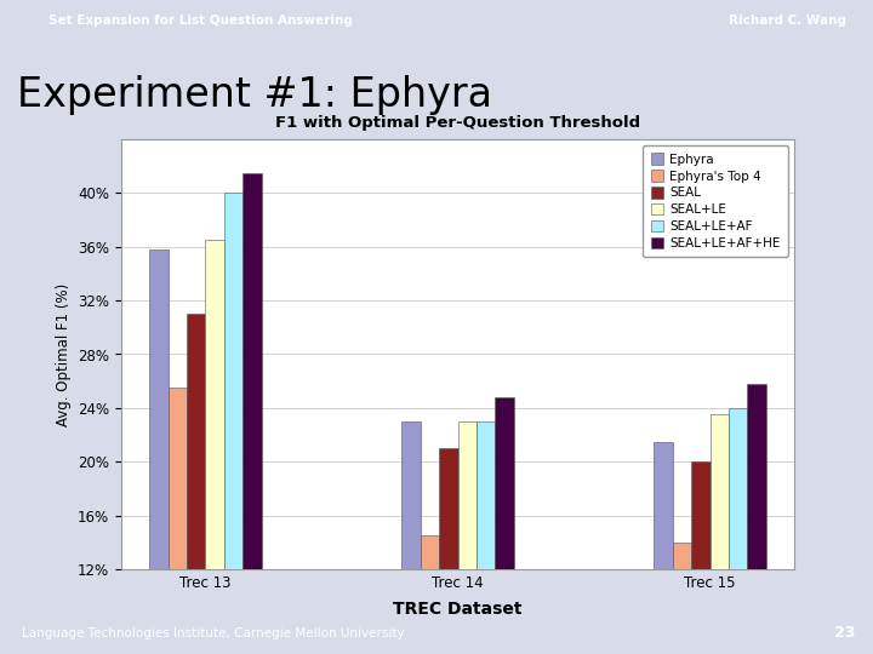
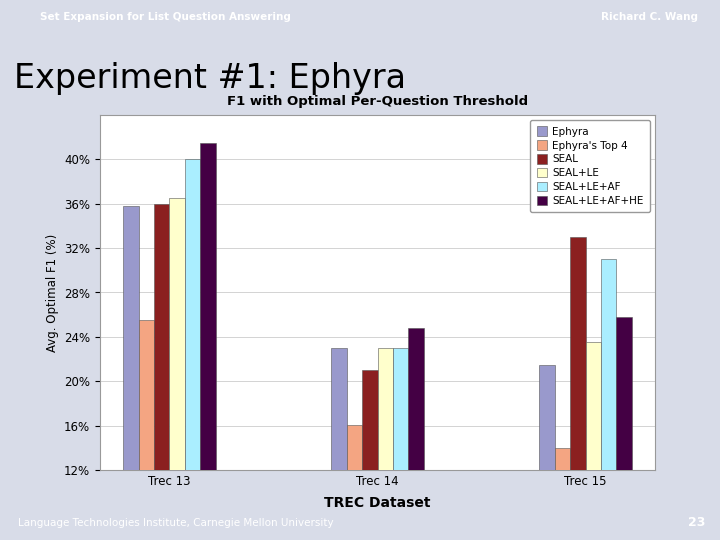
SEAL/Trec 13: 31% -> 36%
Ephyra's Top 4/Trec 14: 14.5% -> 16.1%
SEAL/Trec 15: 20% -> 33%
SEAL+LE+AF/Trec 15: 24% -> 31%
